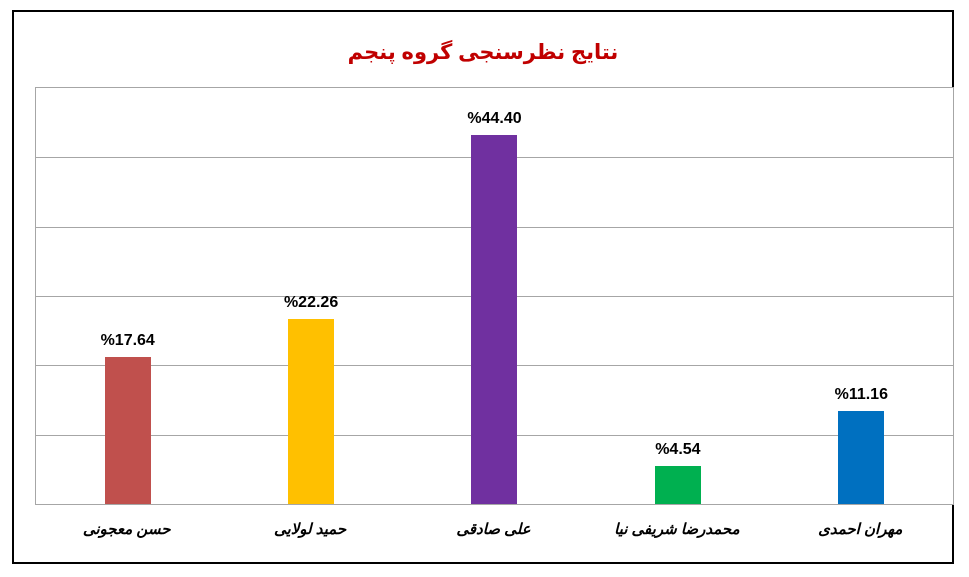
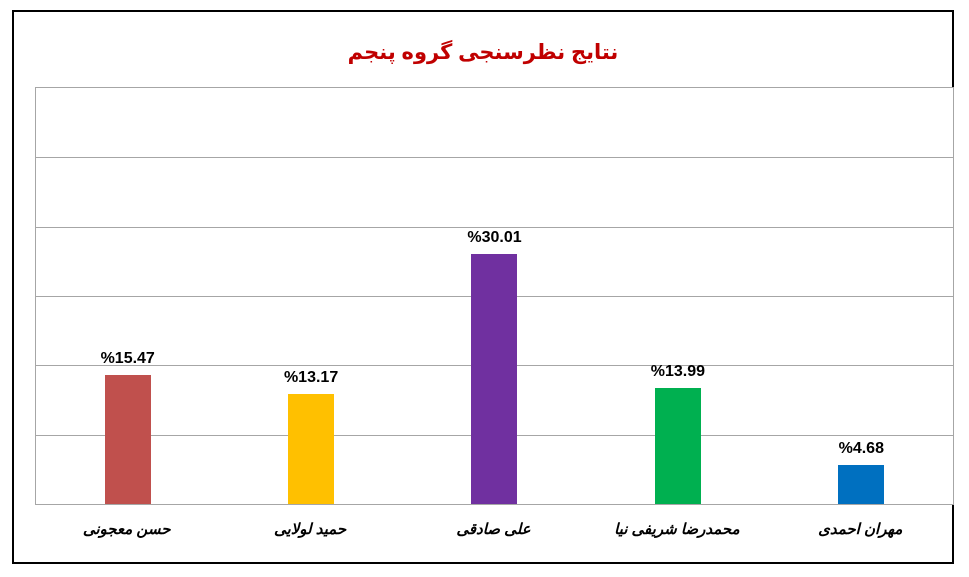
حسن معجونی: 17.64 -> 15.47
حمید لولایی: 22.26 -> 13.17
علی صادقی: 44.40 -> 30.01
محمدرضا شریفی نیا: 4.54 -> 13.99
مهران احمدی: 11.16 -> 4.68
